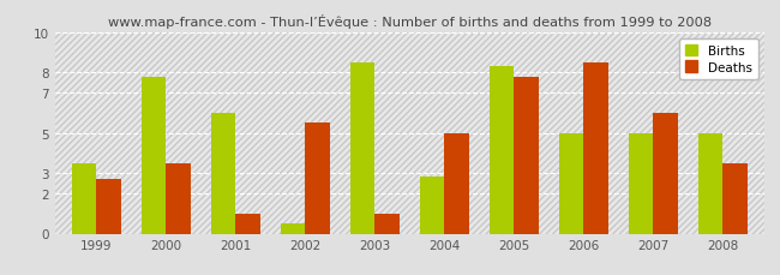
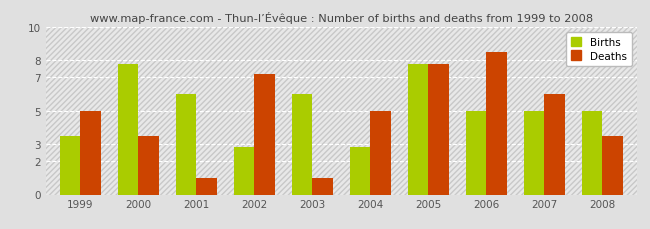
Deaths/1999: 2.7 -> 5.0
Births/2002: 0.5 -> 2.8
Deaths/2002: 5.5 -> 7.2
Births/2003: 8.5 -> 6.0
Births/2005: 8.3 -> 7.8
